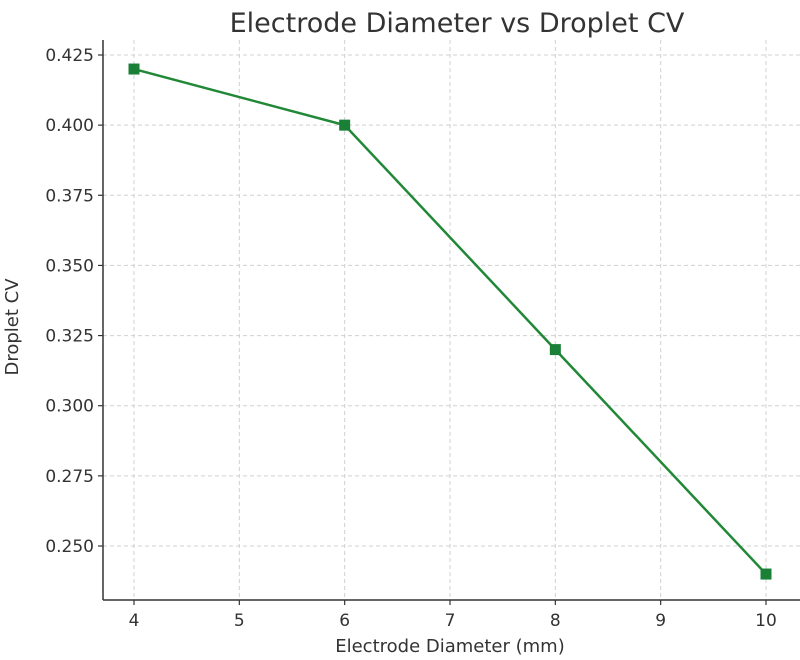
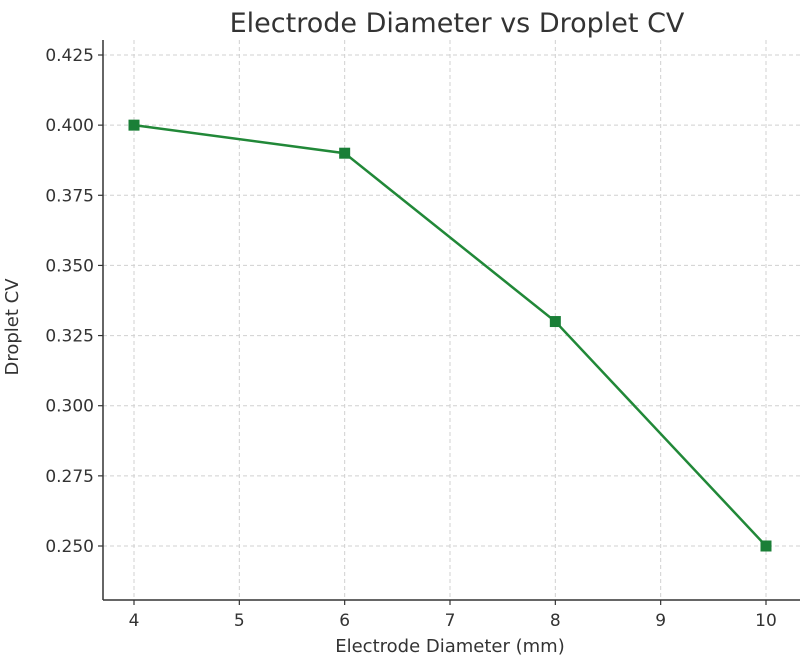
4: 0.42 -> 0.40
6: 0.40 -> 0.39
8: 0.32 -> 0.33
10: 0.24 -> 0.25
